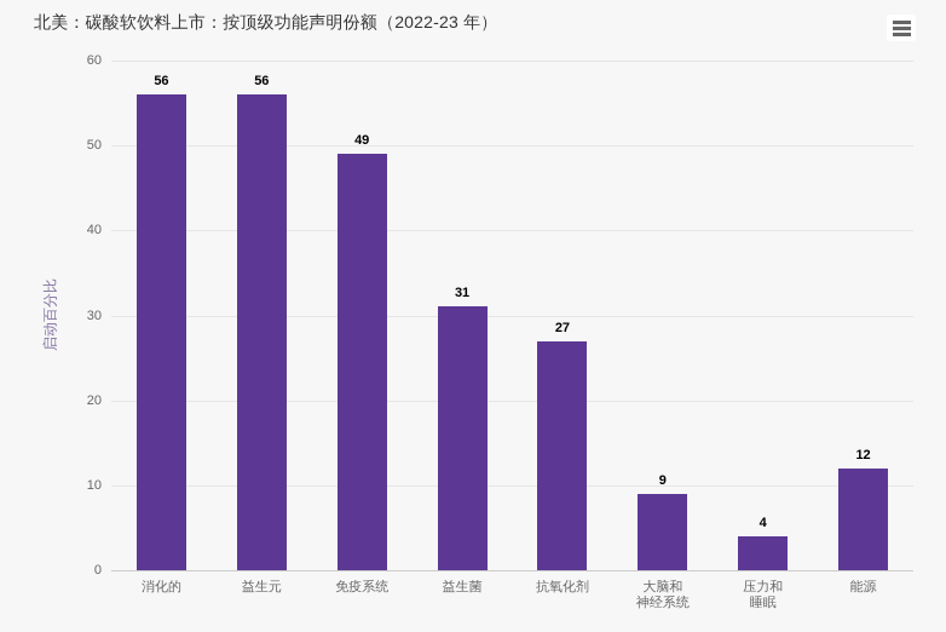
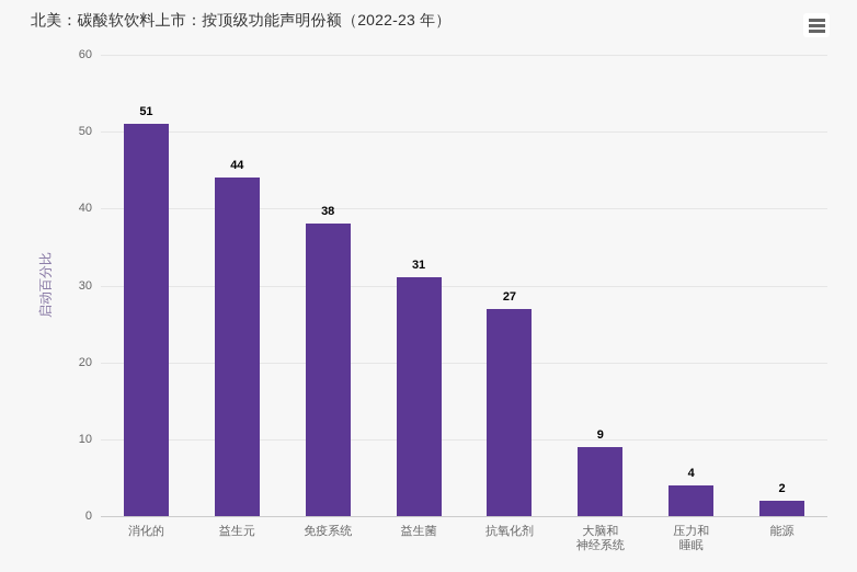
消化的: 56 -> 51
益生元: 56 -> 44
免疫系统: 49 -> 38
能源: 12 -> 2
